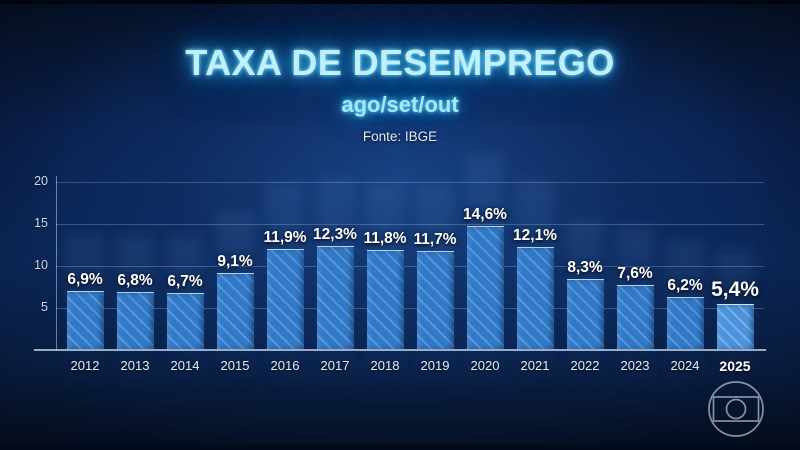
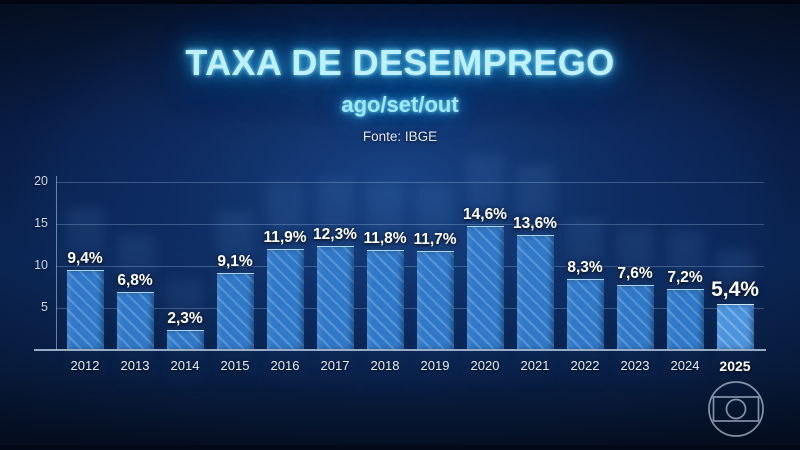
2012: 6,9% -> 9,4%
2014: 6,7% -> 2,3%
2021: 12,1% -> 13,6%
2024: 6,2% -> 7,2%
